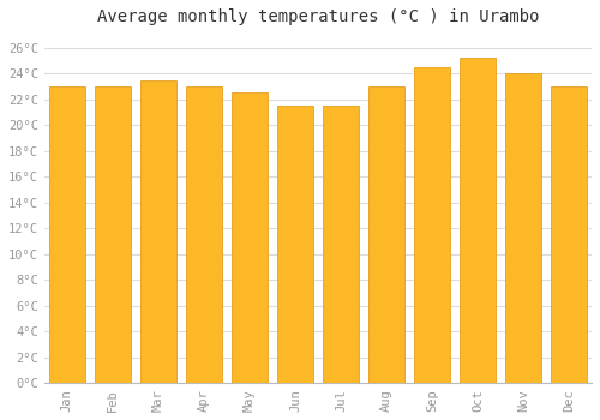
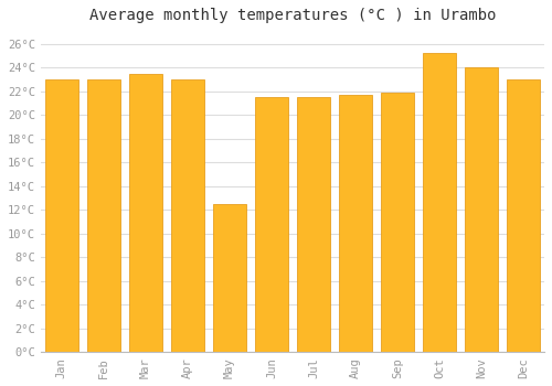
May: 22.5°C -> 12.5°C
Aug: 23.0°C -> 21.7°C
Sep: 24.5°C -> 21.9°C
